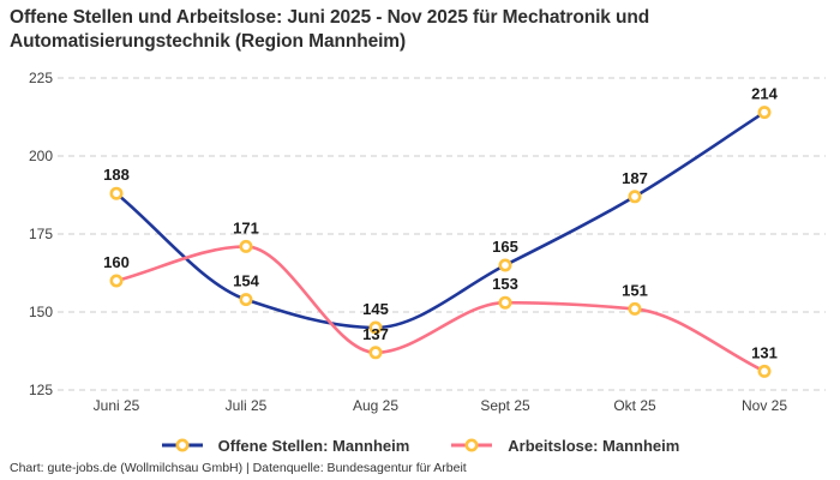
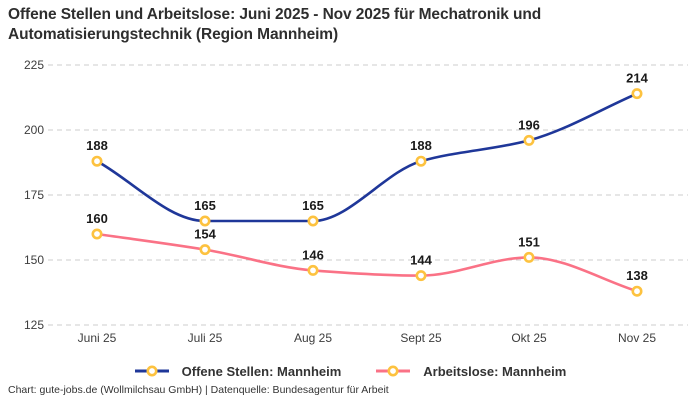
Offene Stellen: Mannheim/Juli 25: 154 -> 165
Arbeitslose: Mannheim/Juli 25: 171 -> 154
Offene Stellen: Mannheim/Aug 25: 145 -> 165
Arbeitslose: Mannheim/Aug 25: 137 -> 146
Offene Stellen: Mannheim/Sept 25: 165 -> 188
Arbeitslose: Mannheim/Sept 25: 153 -> 144
Offene Stellen: Mannheim/Okt 25: 187 -> 196
Arbeitslose: Mannheim/Nov 25: 131 -> 138
